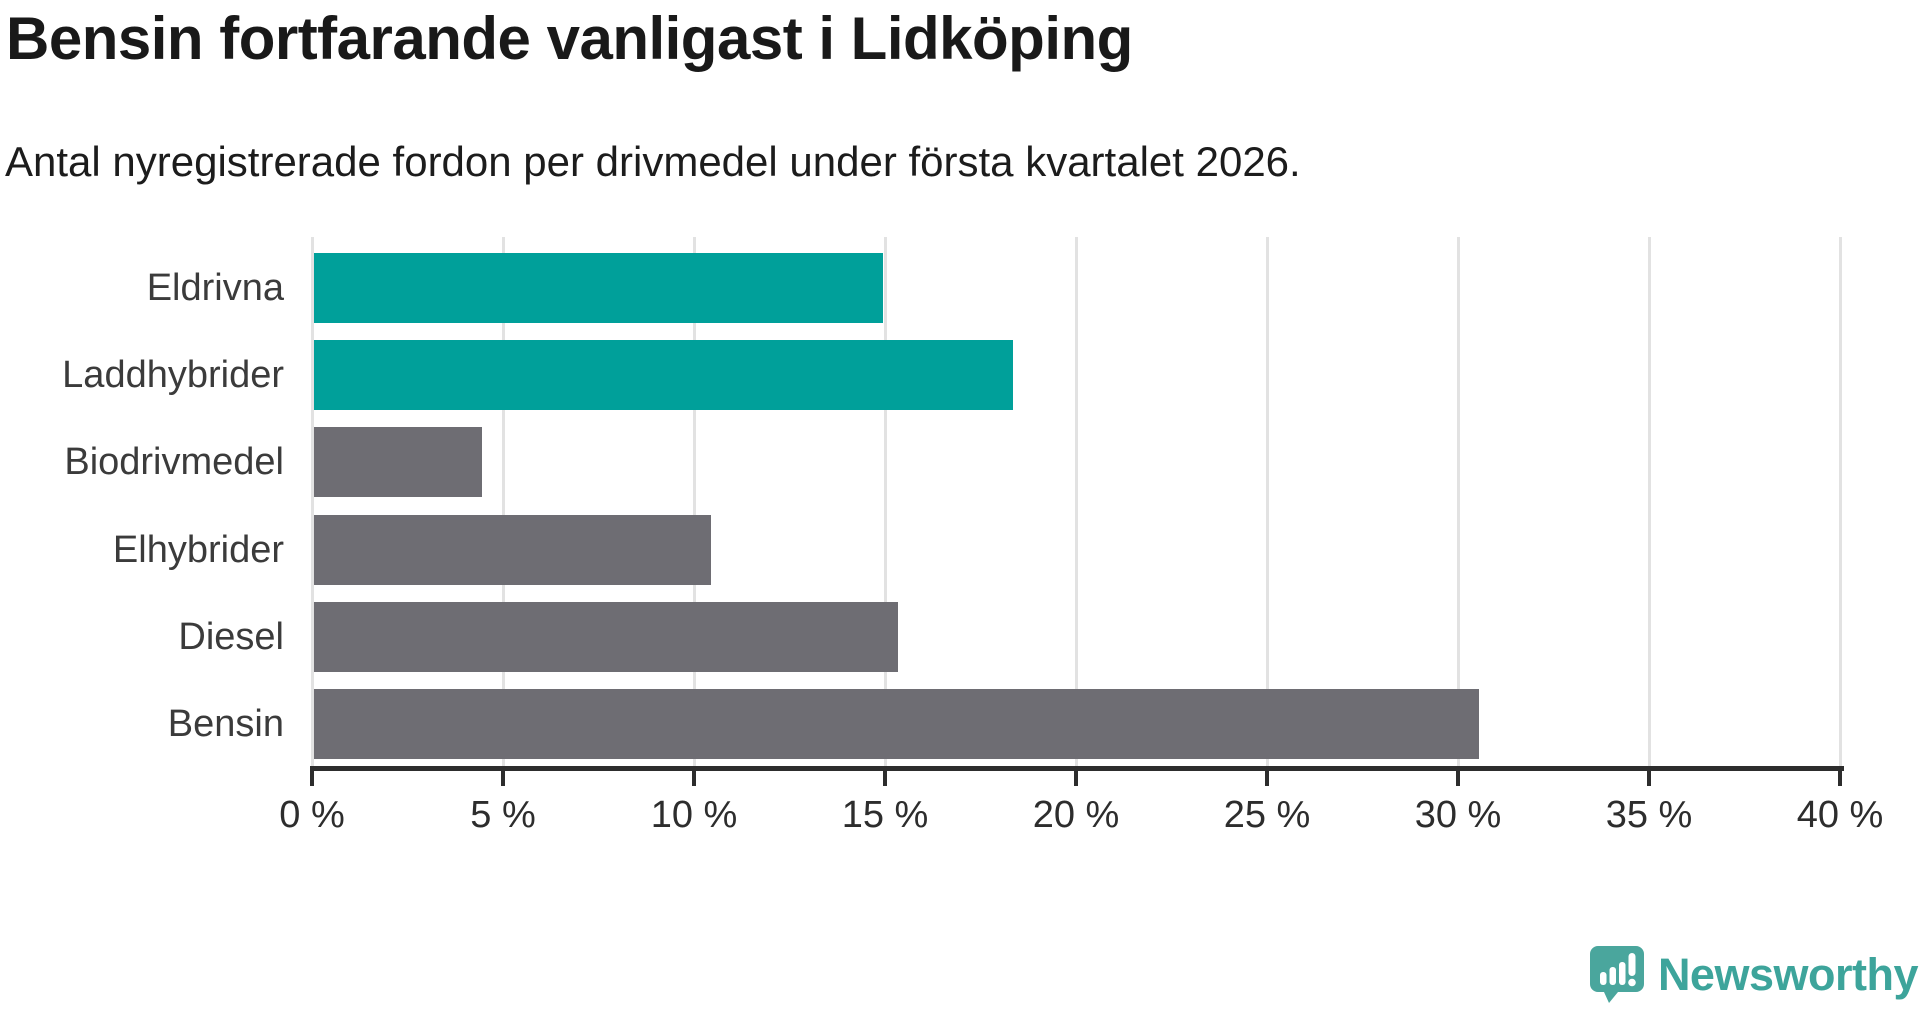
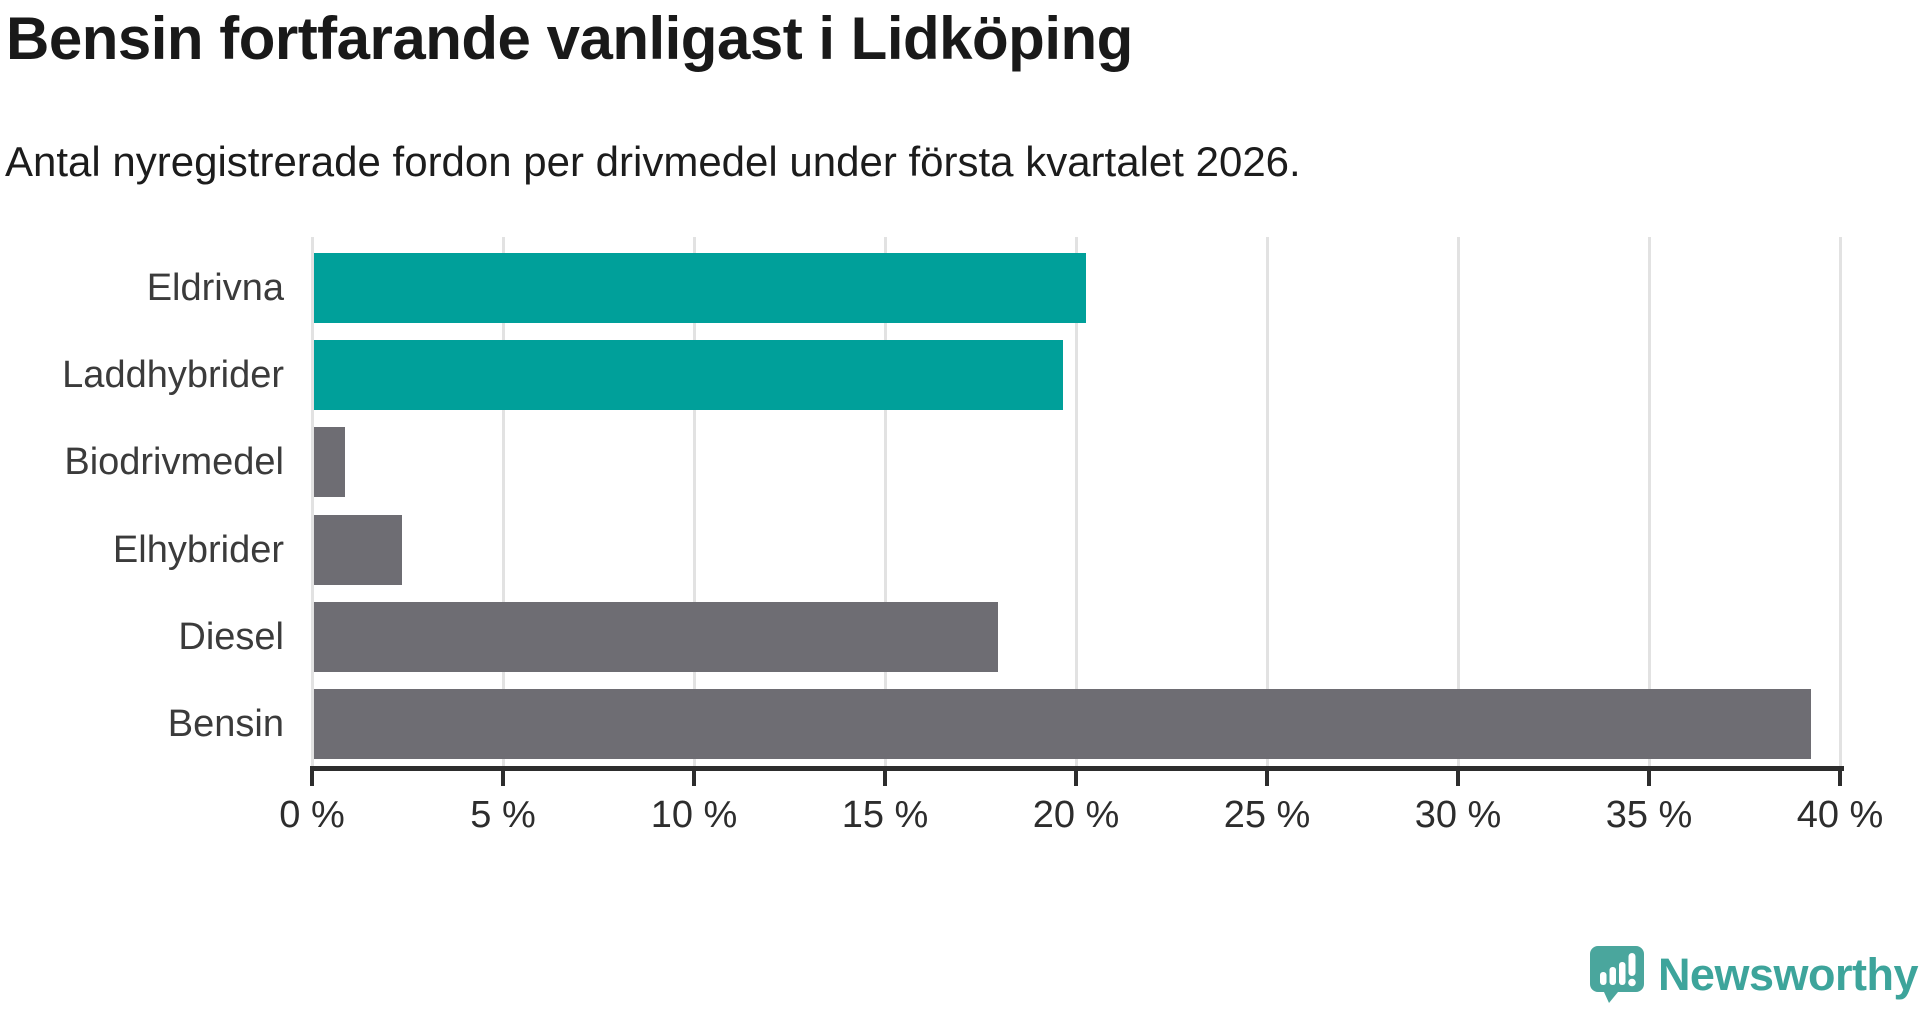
Eldrivna: 14.9% -> 20.2%
Laddhybrider: 18.3% -> 19.6%
Biodrivmedel: 4.4% -> 0.8%
Elhybrider: 10.4% -> 2.3%
Diesel: 15.3% -> 17.9%
Bensin: 30.5% -> 39.2%
